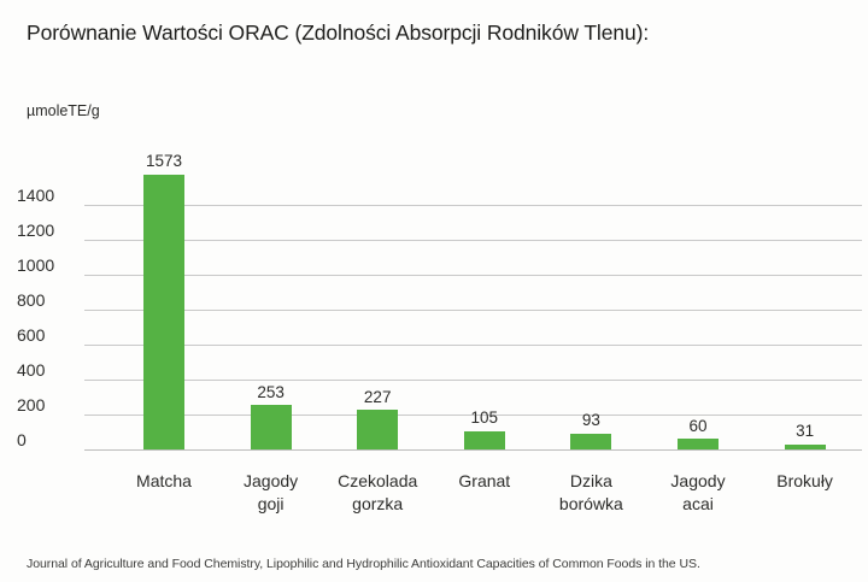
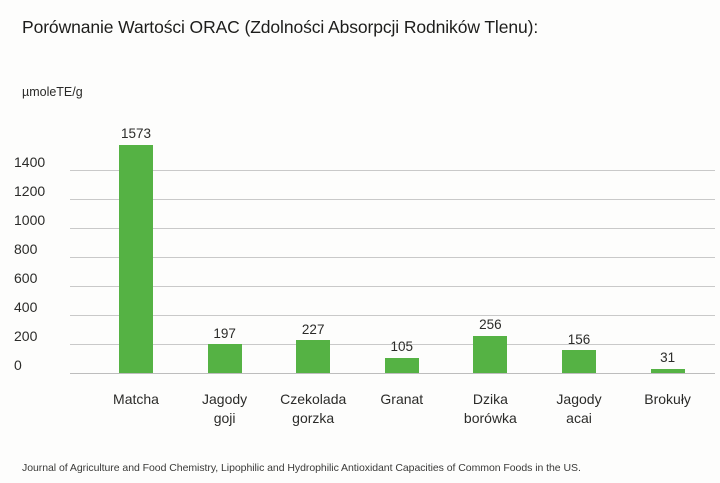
Jagody goji: 253 -> 197
Dzika borówka: 93 -> 256
Jagody acai: 60 -> 156
